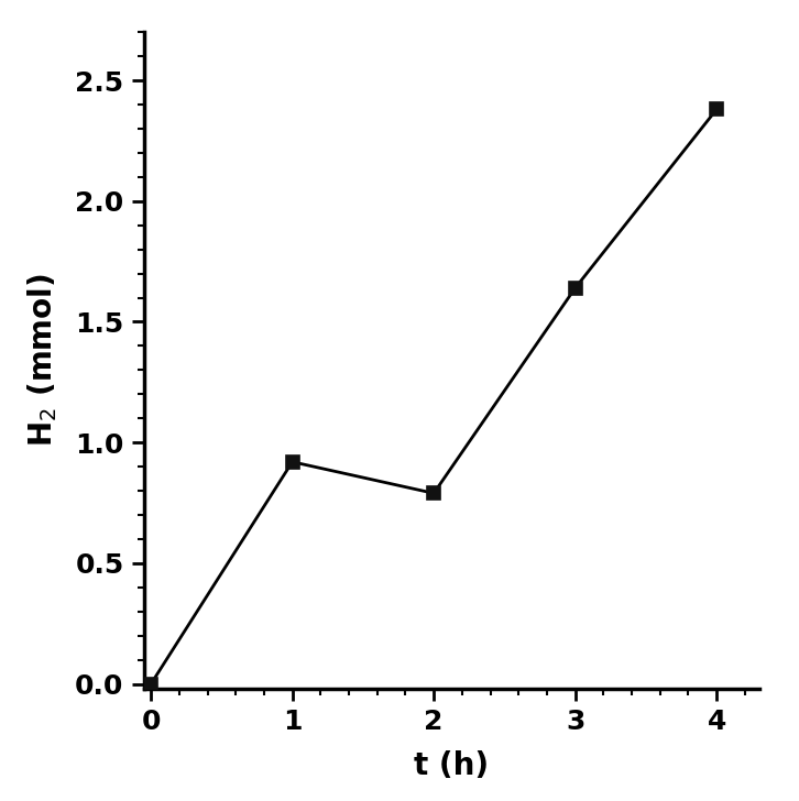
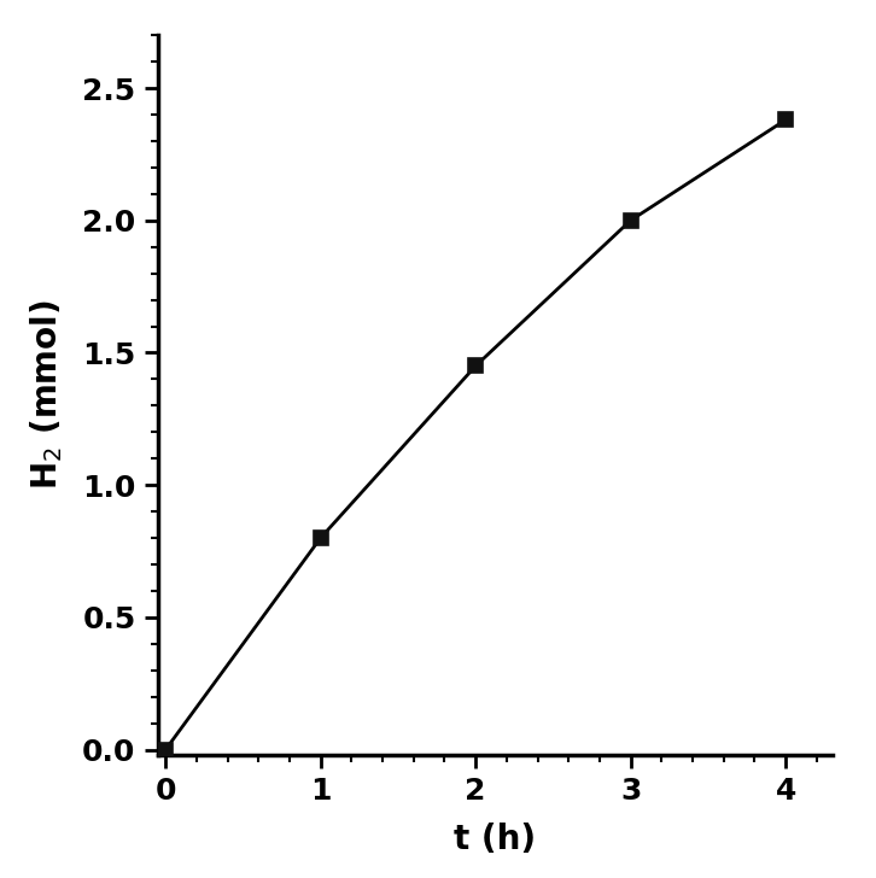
1: 0.92 -> 0.80
2: 0.79 -> 1.45
3: 1.64 -> 2.00
